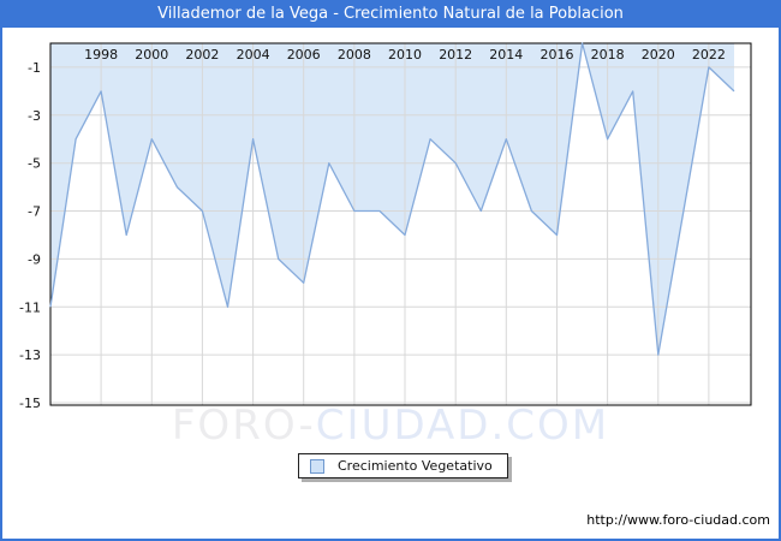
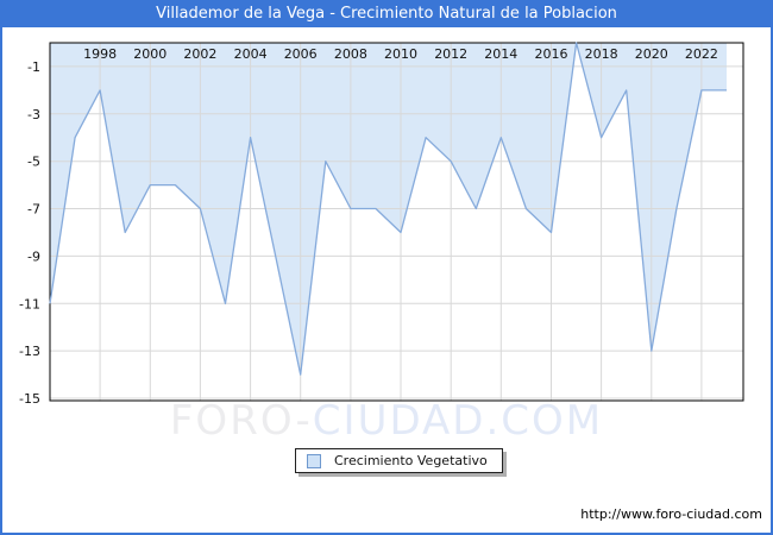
2000: -4 -> -6
2006: -10 -> -14
2022: -1 -> -2
